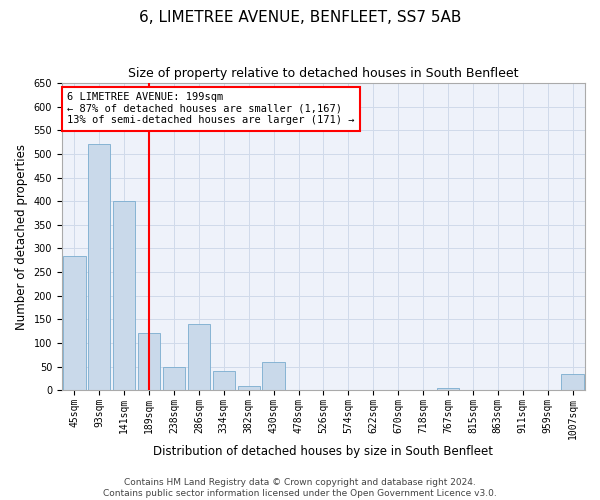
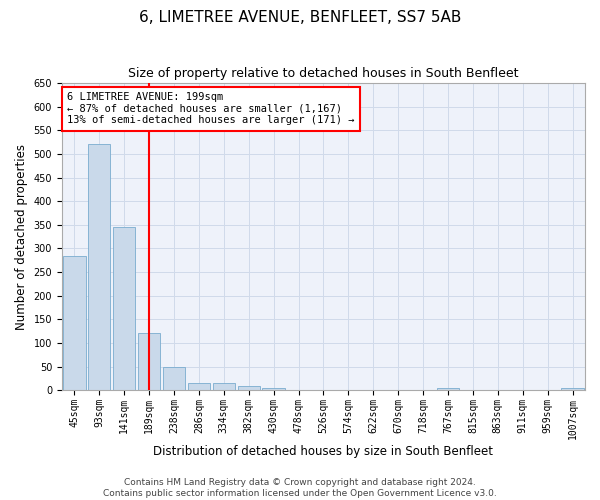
141sqm: 400 -> 345
286sqm: 140 -> 16
334sqm: 40 -> 15
430sqm: 60 -> 4
1007sqm: 35 -> 4
